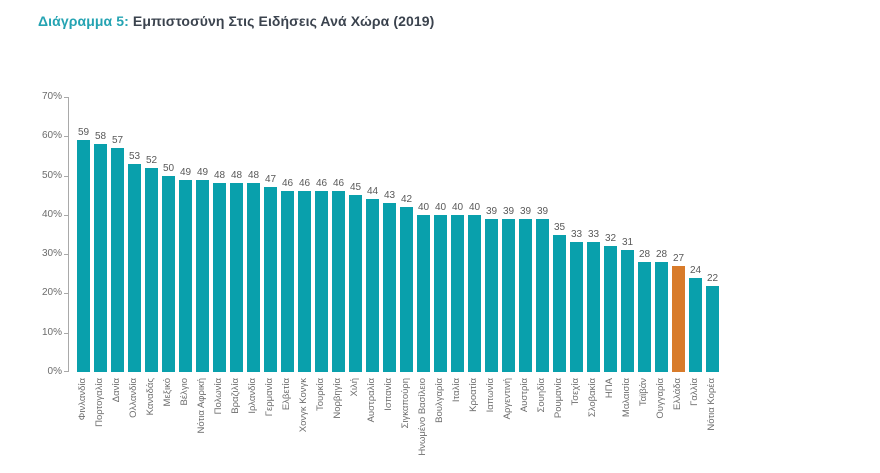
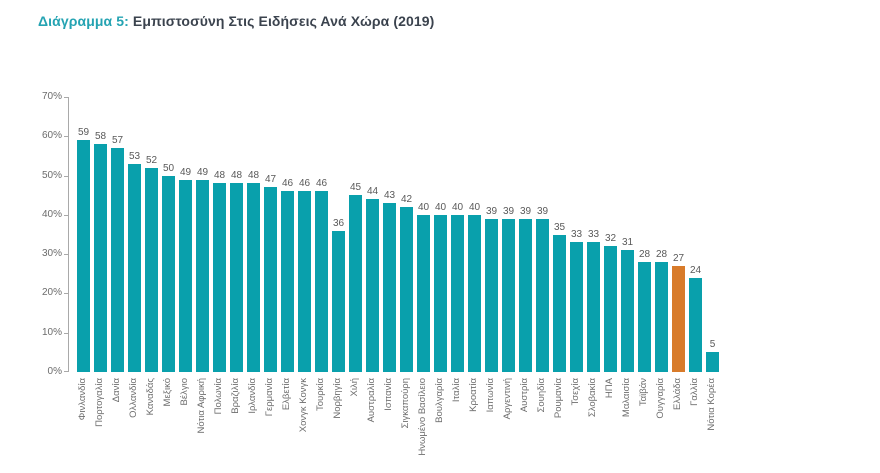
Νορβηγία: 46 -> 36
Νότια Κορέα: 22 -> 5
